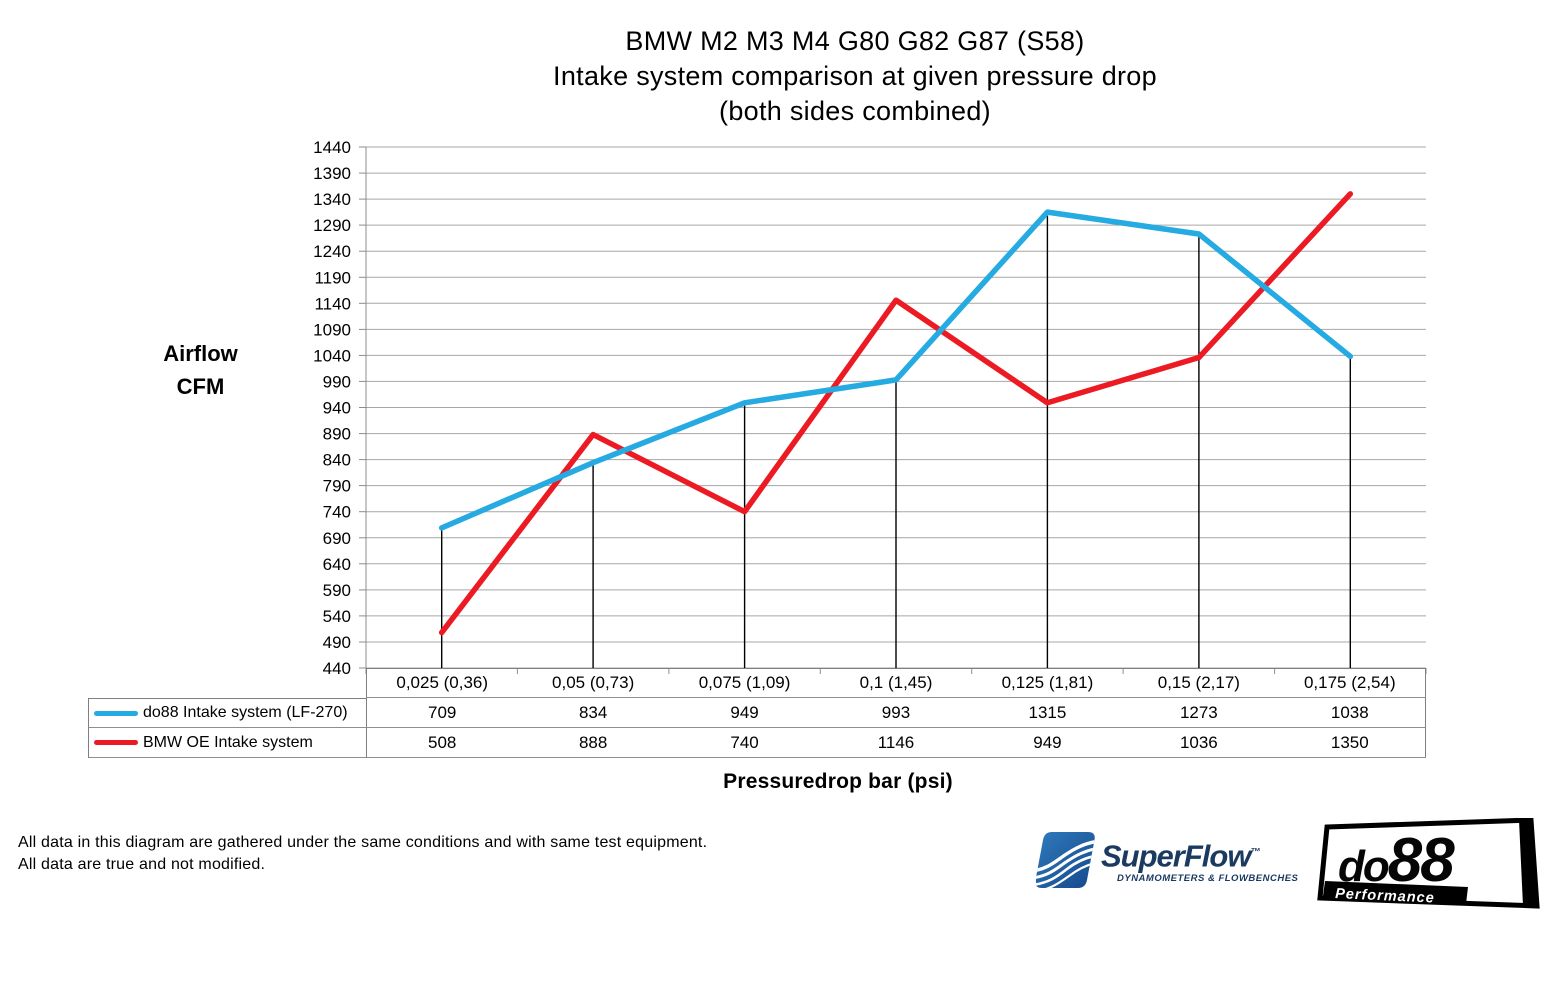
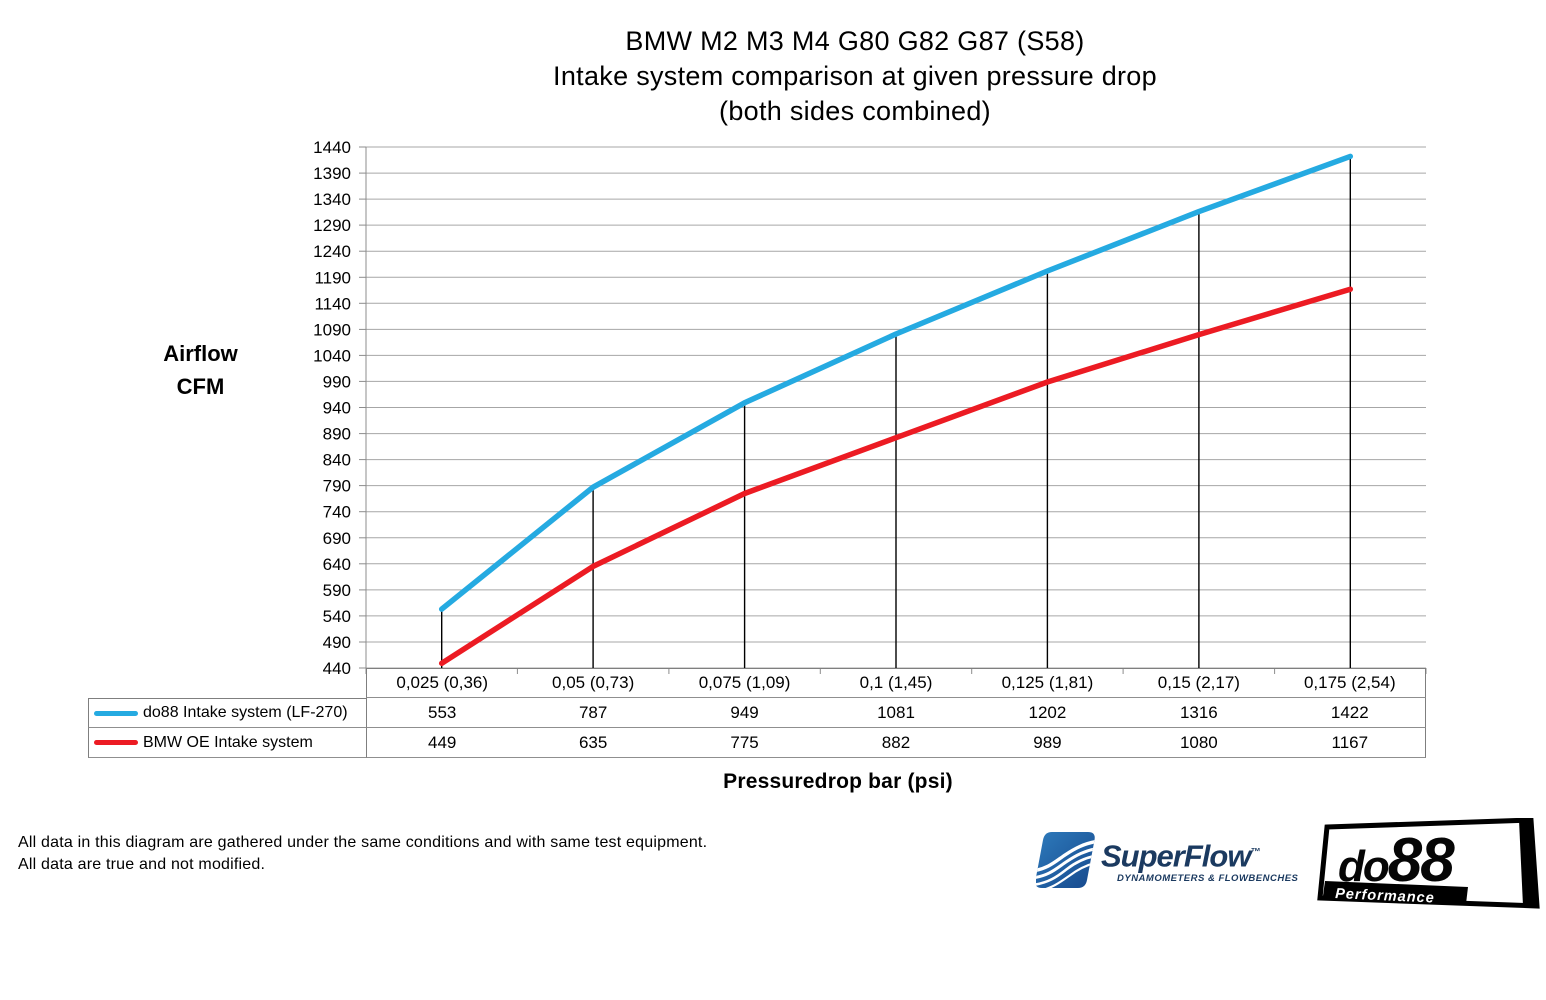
do88 Intake system (LF-270)/0,025 (0,36): 709 -> 553
BMW OE Intake system/0,025 (0,36): 508 -> 449
do88 Intake system (LF-270)/0,05 (0,73): 834 -> 787
BMW OE Intake system/0,05 (0,73): 888 -> 635
BMW OE Intake system/0,075 (1,09): 740 -> 775
do88 Intake system (LF-270)/0,1 (1,45): 993 -> 1081
BMW OE Intake system/0,1 (1,45): 1146 -> 882
do88 Intake system (LF-270)/0,125 (1,81): 1315 -> 1202
BMW OE Intake system/0,125 (1,81): 949 -> 989
do88 Intake system (LF-270)/0,15 (2,17): 1273 -> 1316
BMW OE Intake system/0,15 (2,17): 1036 -> 1080
do88 Intake system (LF-270)/0,175 (2,54): 1038 -> 1422
BMW OE Intake system/0,175 (2,54): 1350 -> 1167
